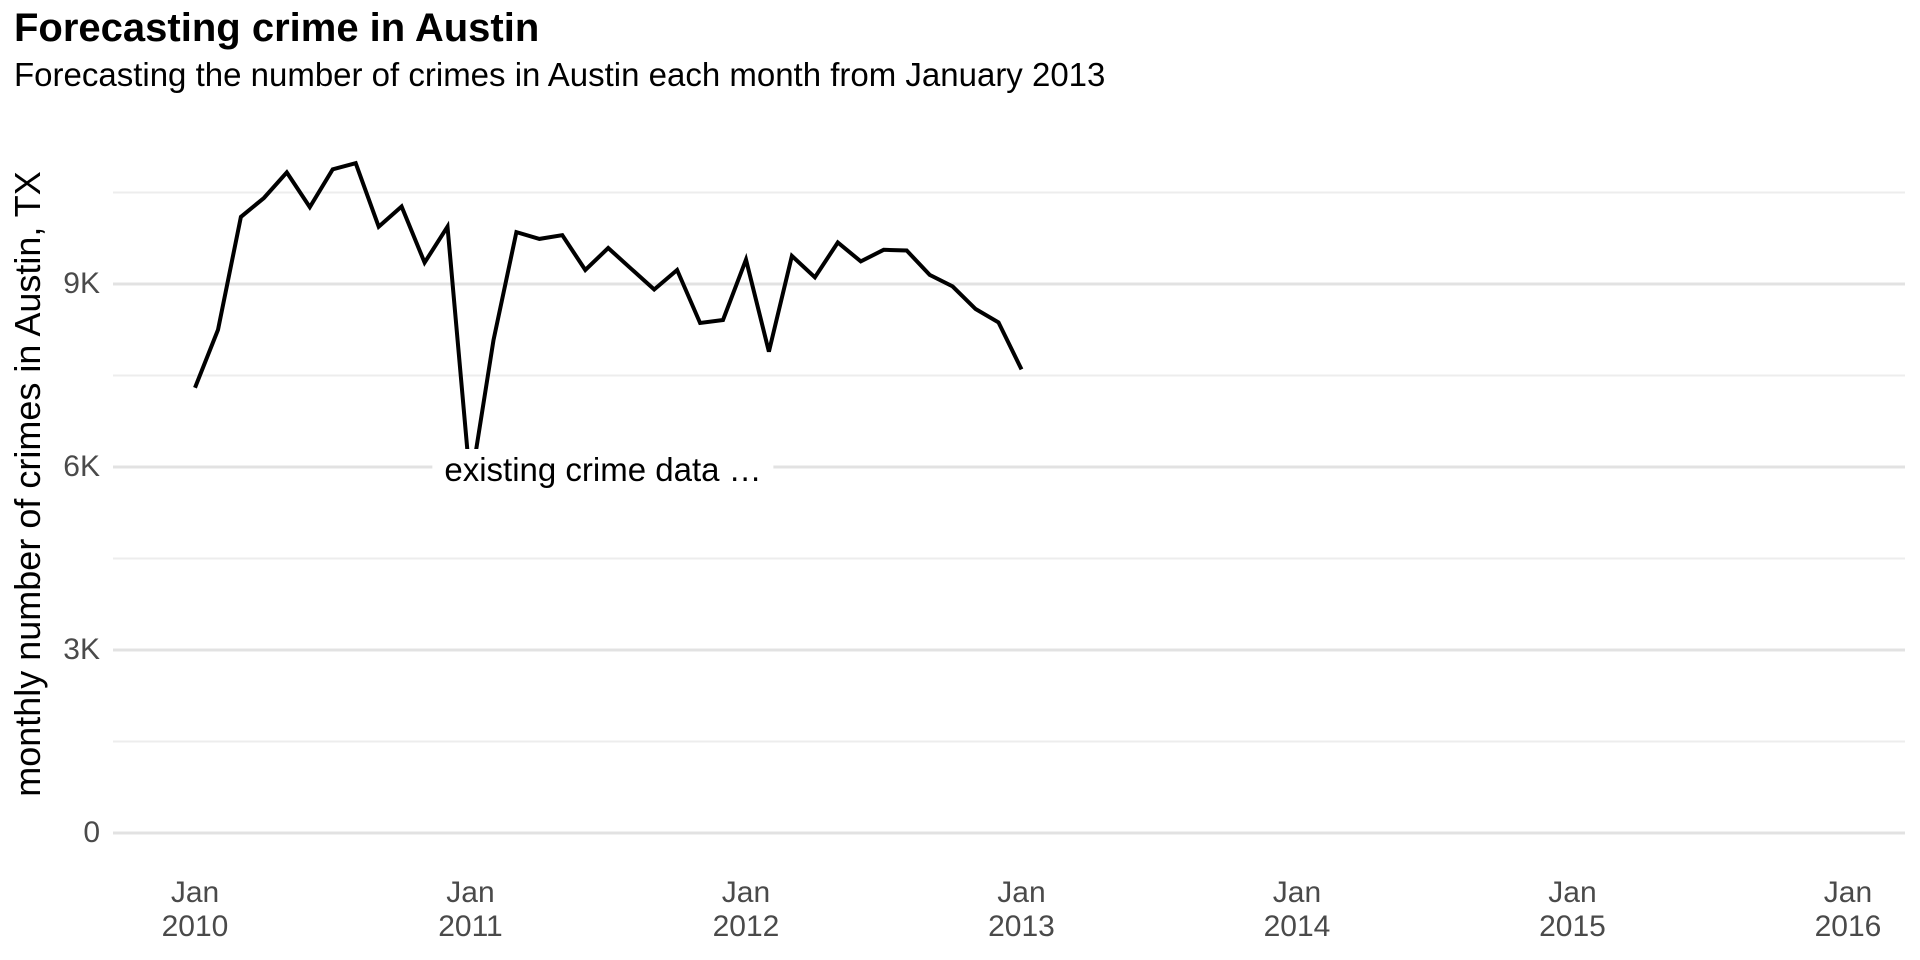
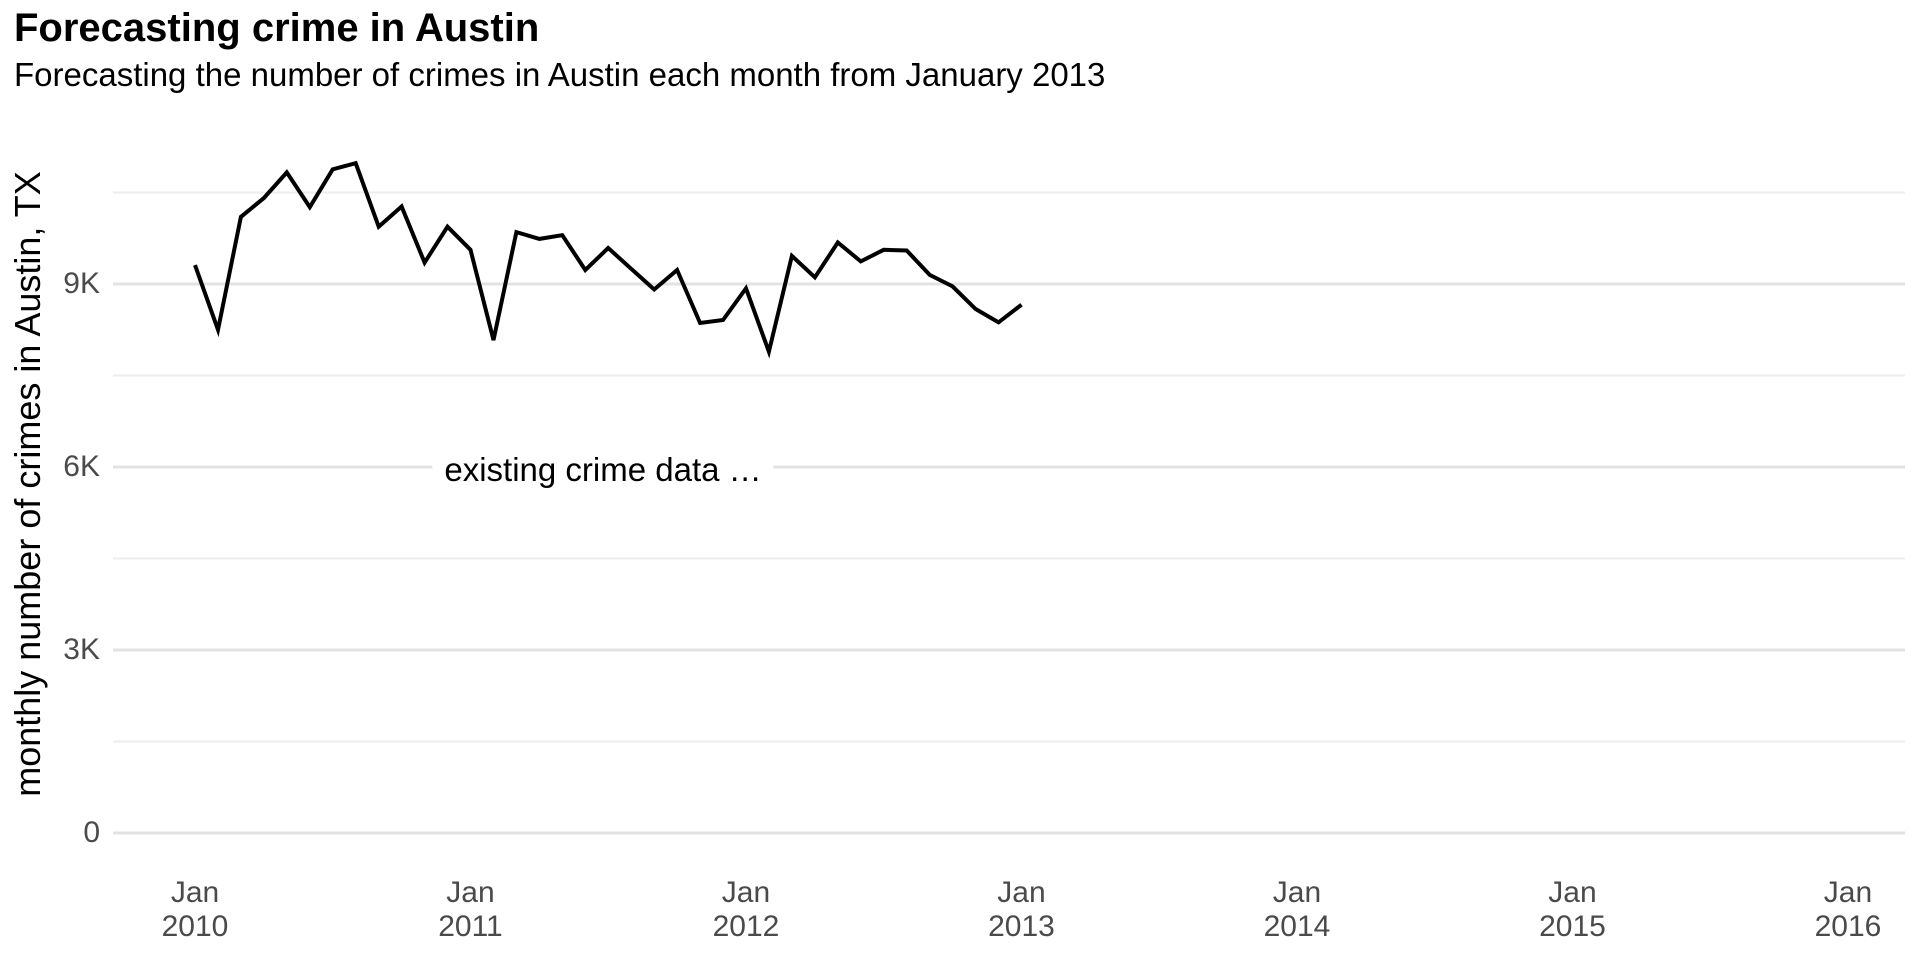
Jan 2010: 7.3K -> 9.3K
Jan 2011: 5.7K -> 9.6K
Jan 2012: 9.4K -> 8.9K
Jan 2013: 7.6K -> 8.7K
